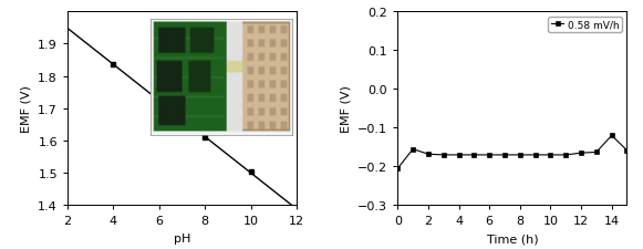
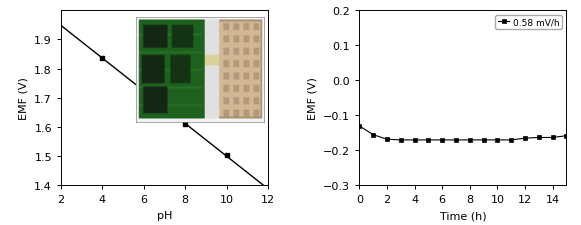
0: -0.205 -> -0.130
14: -0.120 -> -0.163
